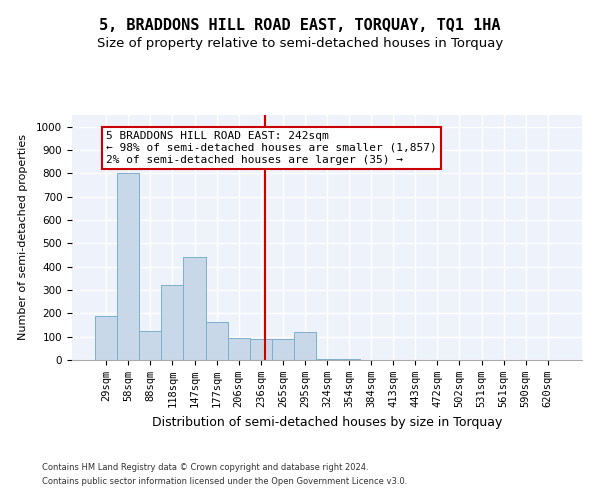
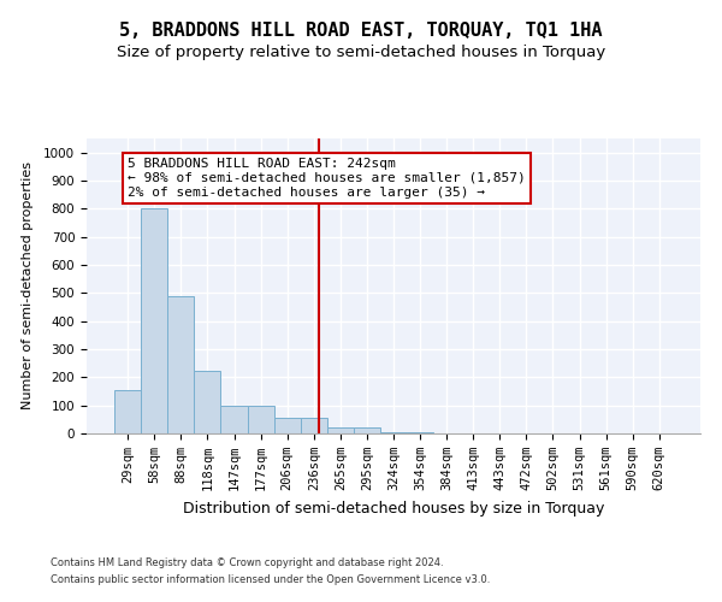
29sqm: 190 -> 155
88sqm: 125 -> 490
118sqm: 320 -> 225
147sqm: 440 -> 100
177sqm: 165 -> 100
206sqm: 95 -> 55
236sqm: 90 -> 55
265sqm: 90 -> 20
295sqm: 120 -> 20
